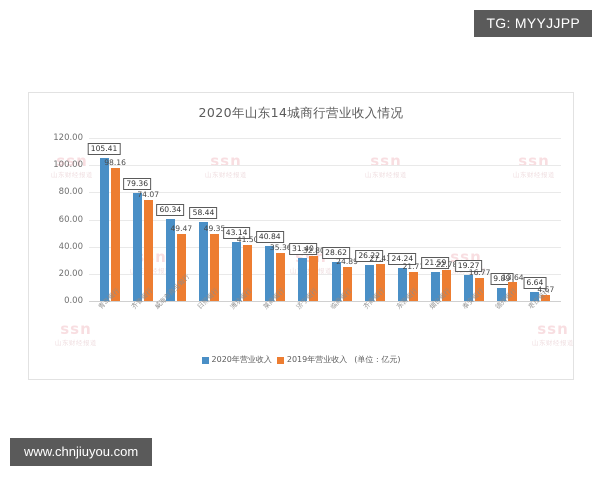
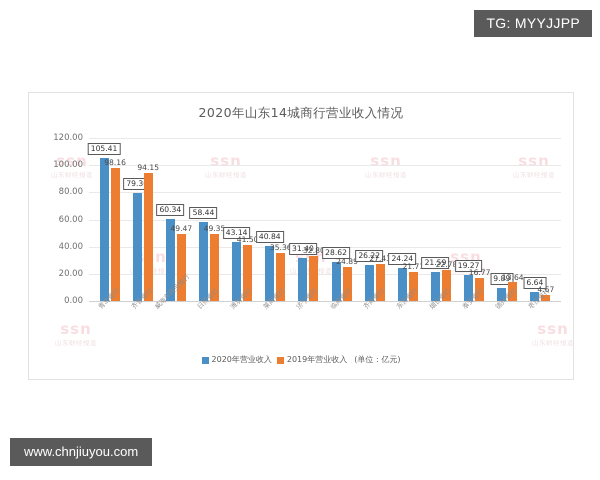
2019年营业收入/齐鲁银行: 74.07 -> 94.15
